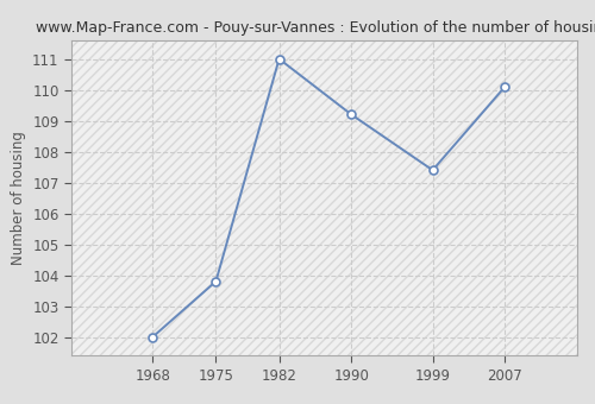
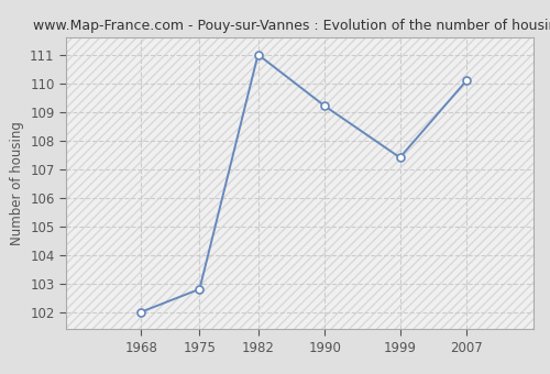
1975: 103.8 -> 102.8
